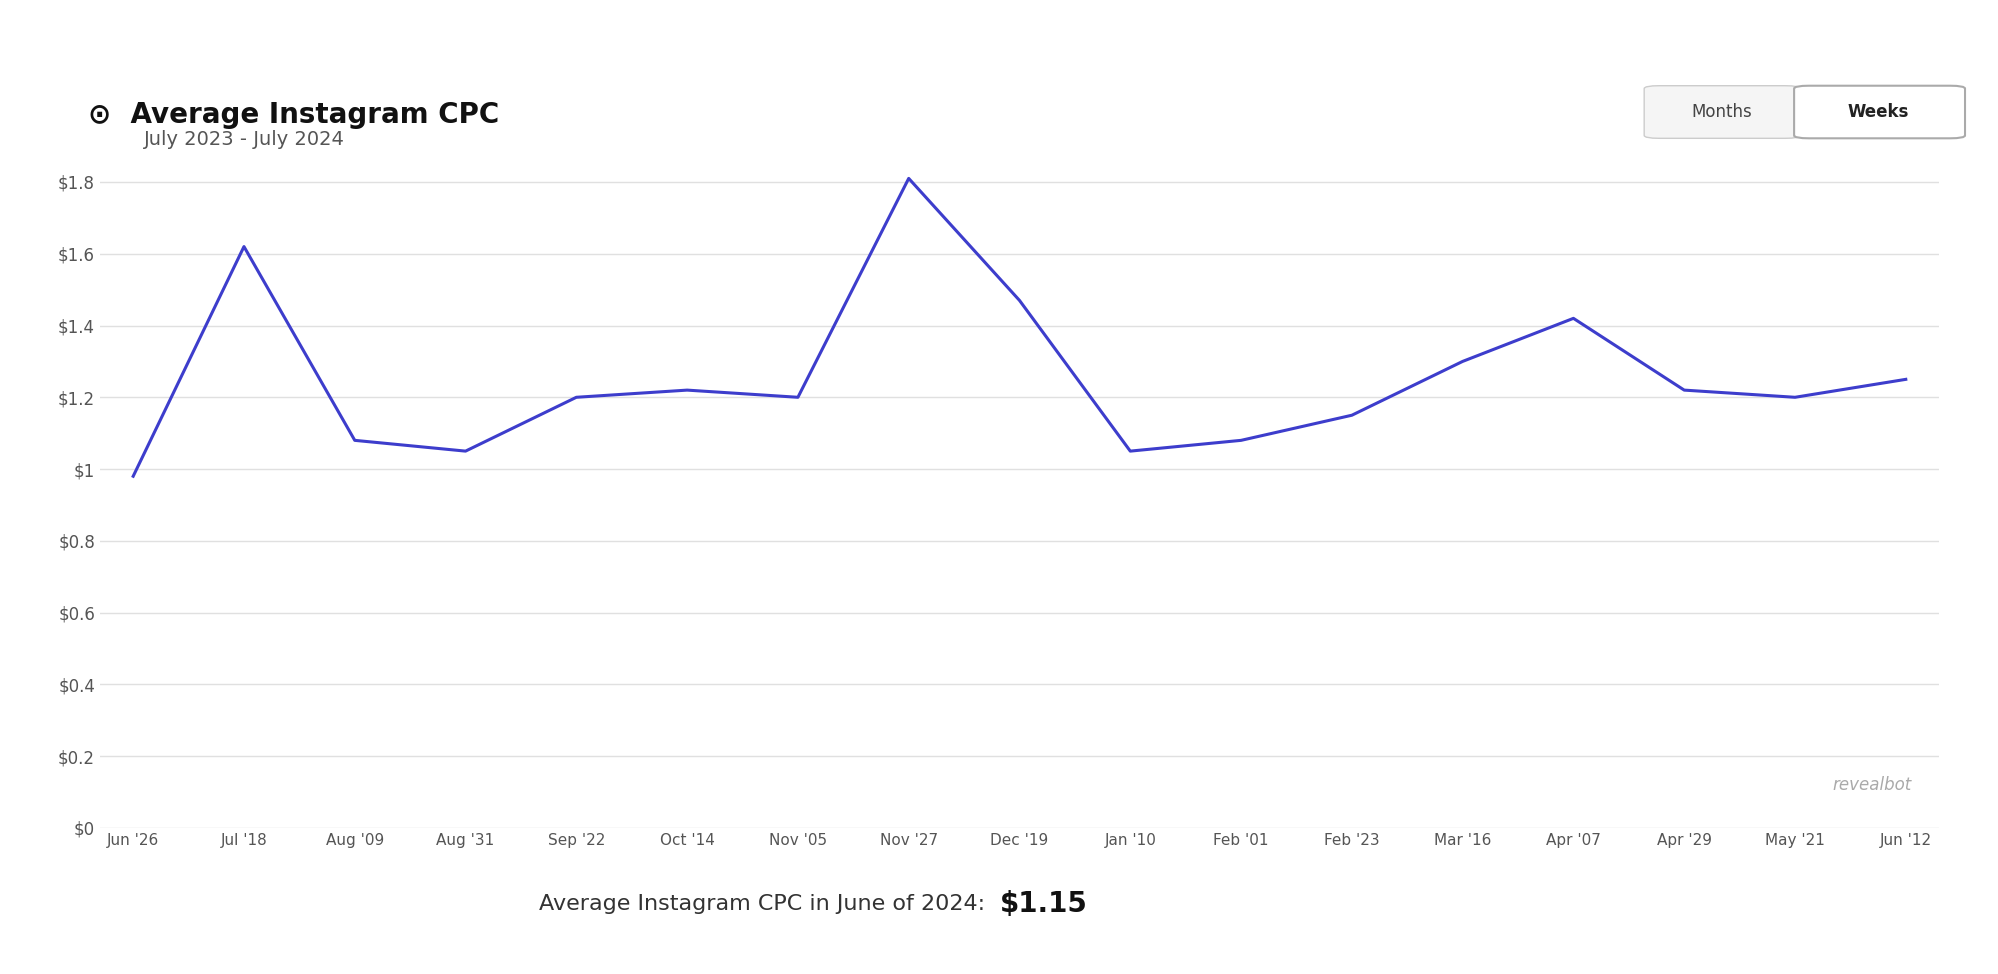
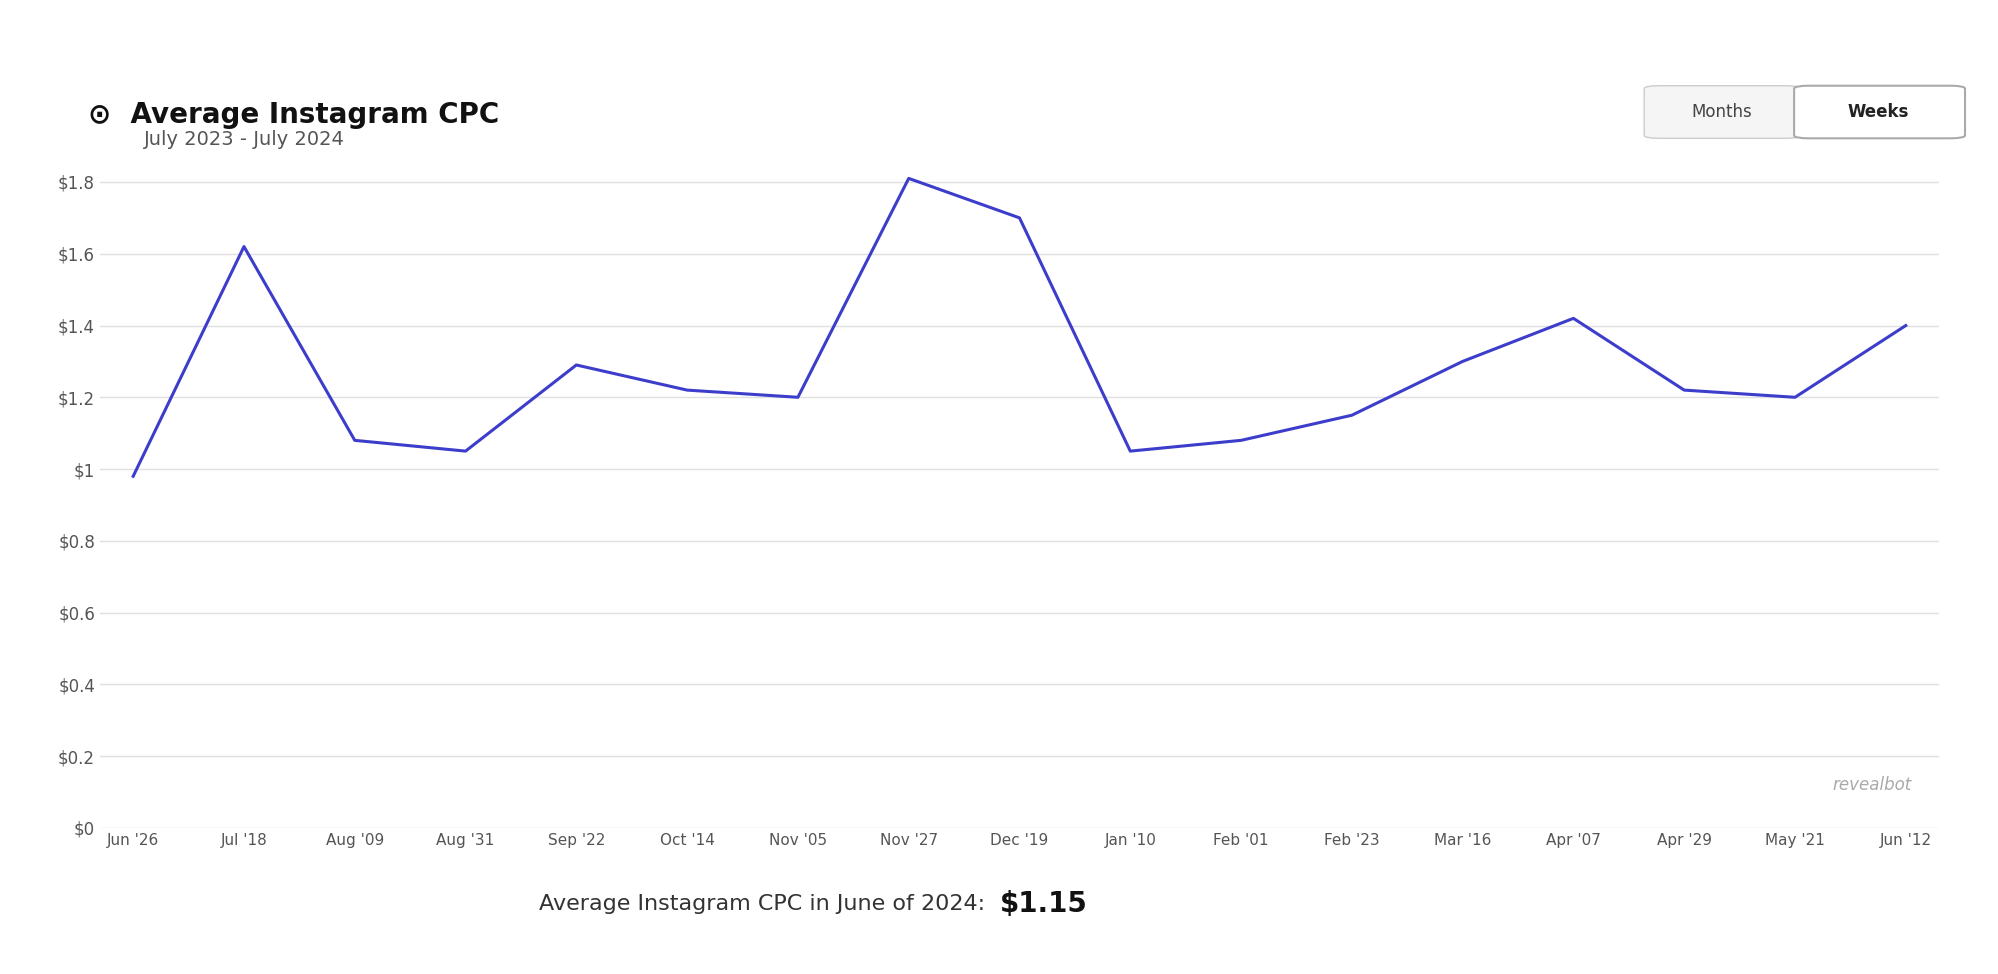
Sep '22: $1.20 -> $1.29
Dec '19: $1.47 -> $1.70
Jun '12: $1.25 -> $1.40
